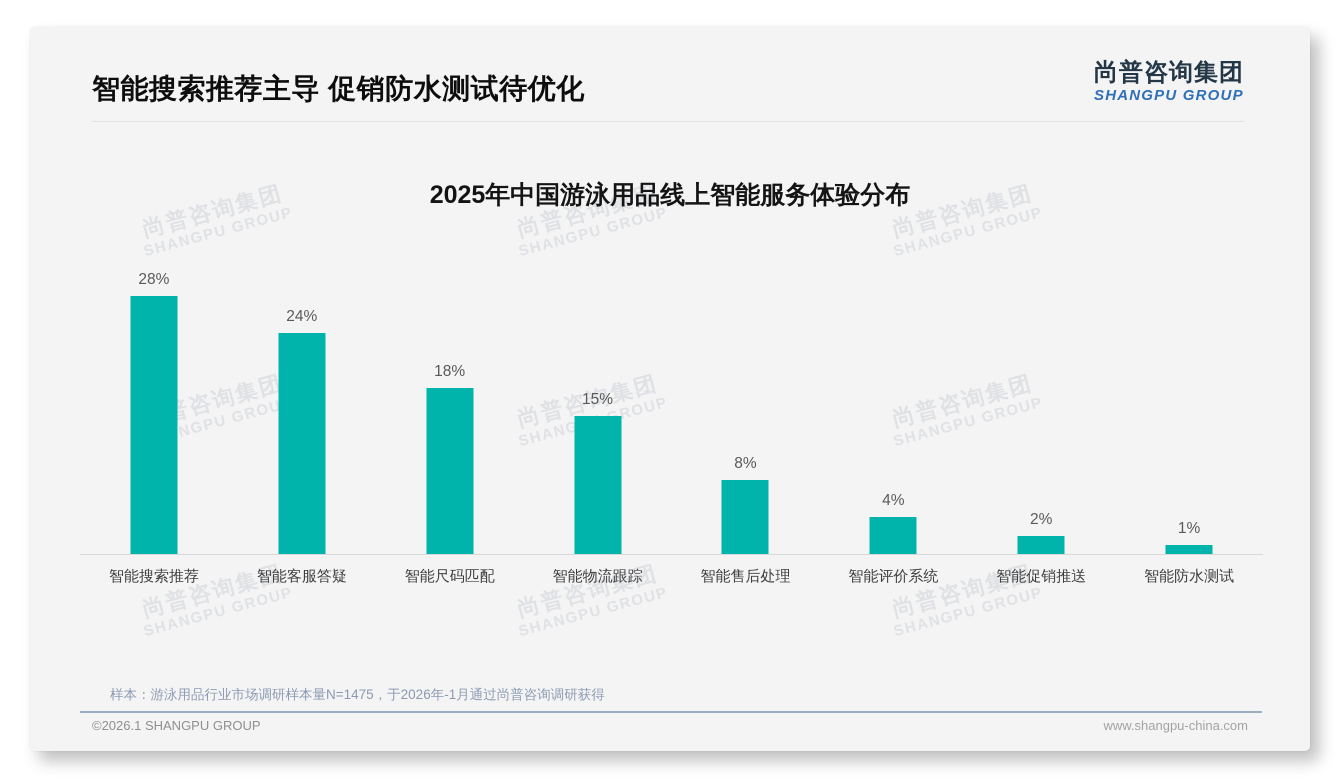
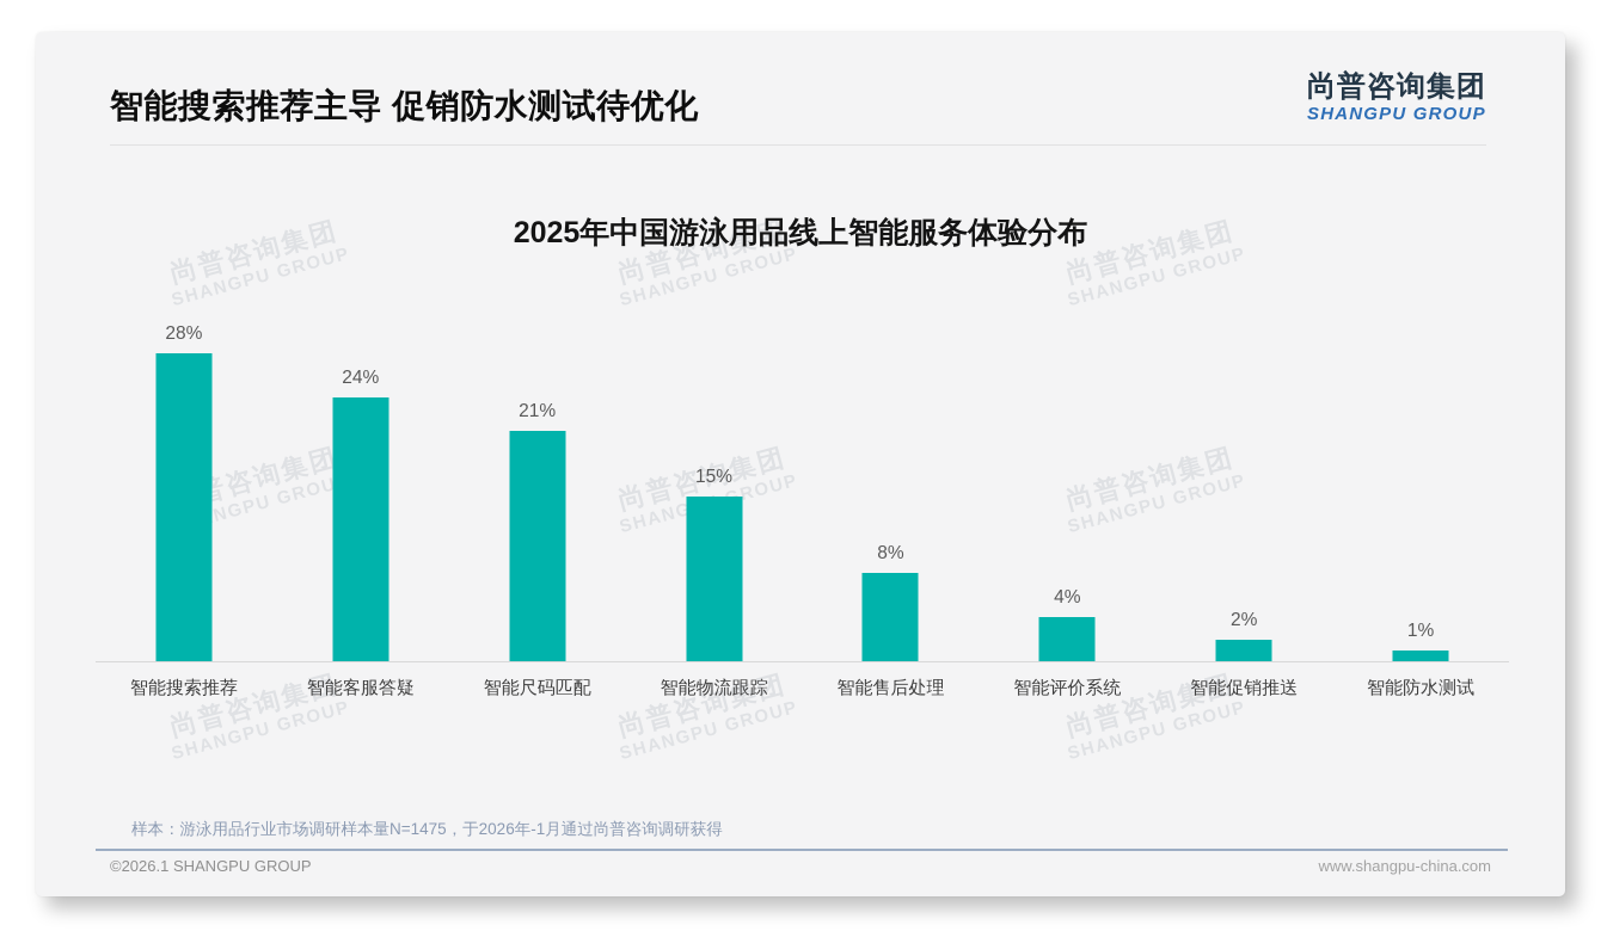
智能尺码匹配: 18% -> 21%
